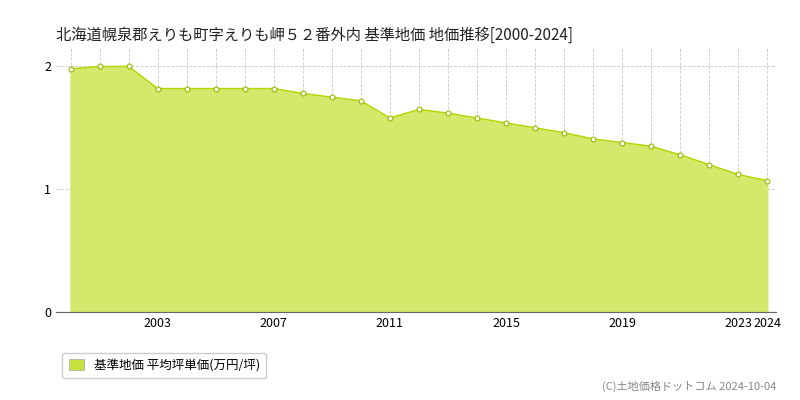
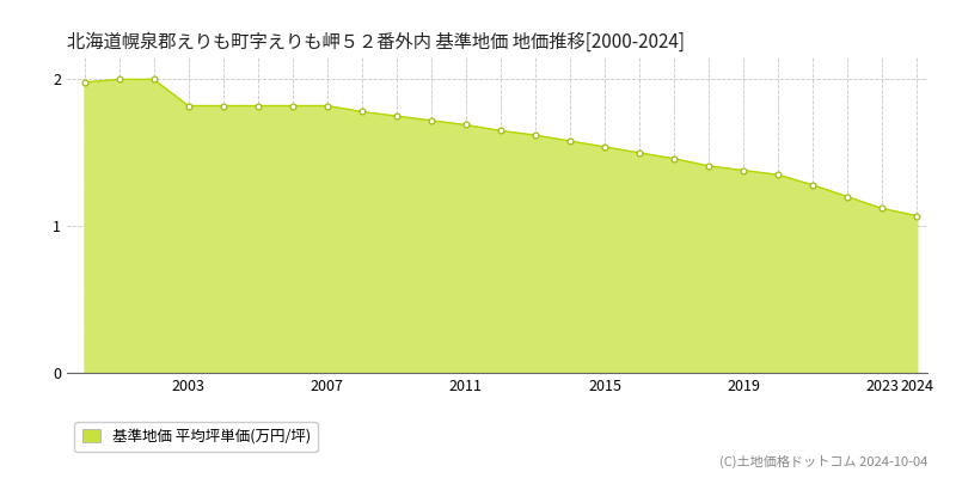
2011: 1.58 -> 1.69
